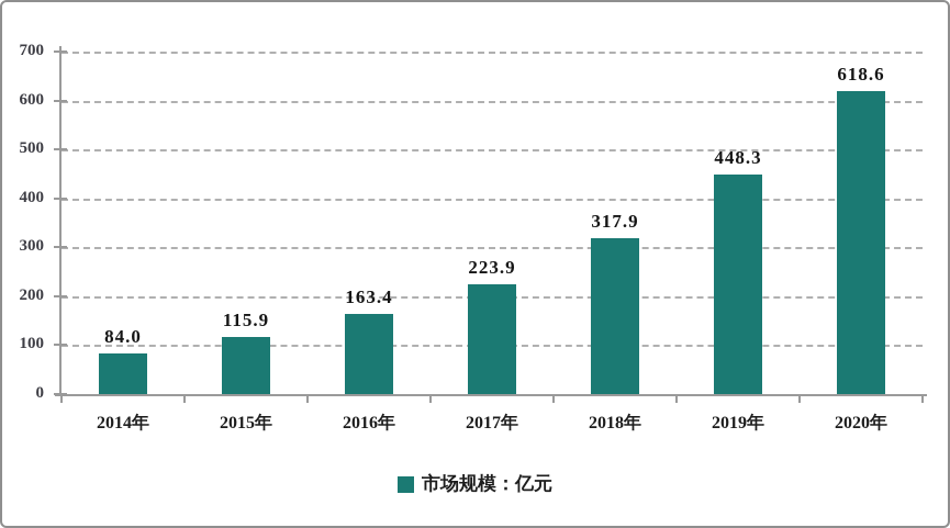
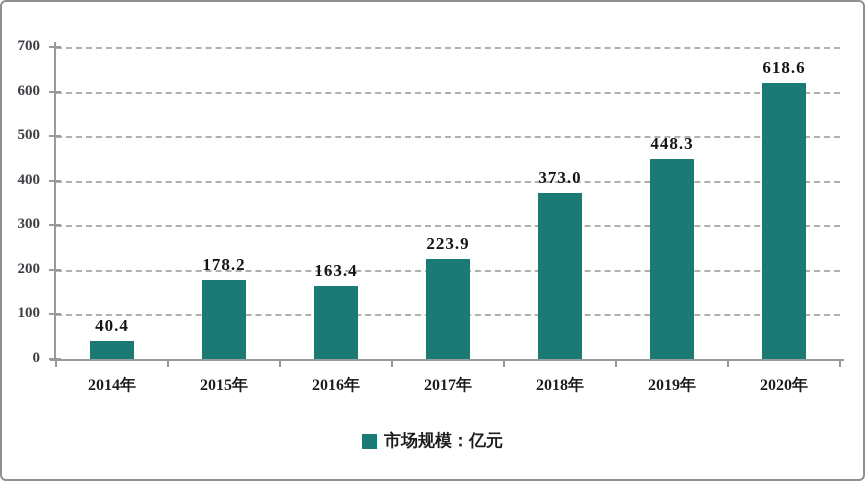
2014年: 84.0 -> 40.4
2015年: 115.9 -> 178.2
2018年: 317.9 -> 373.0
